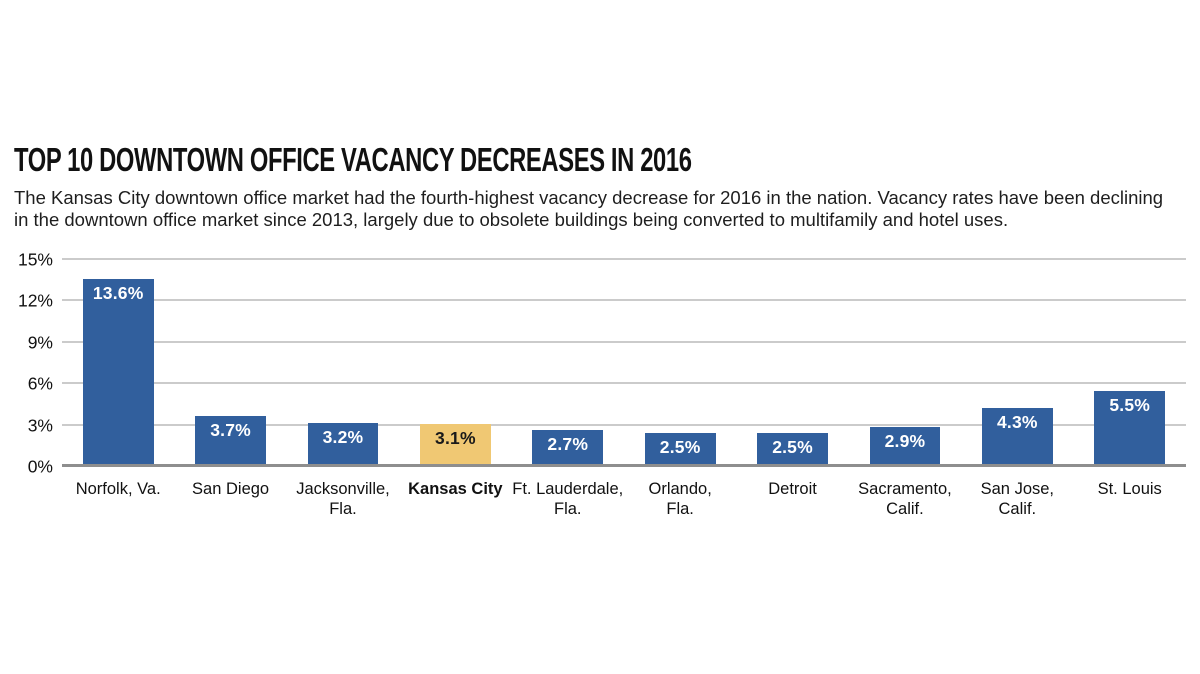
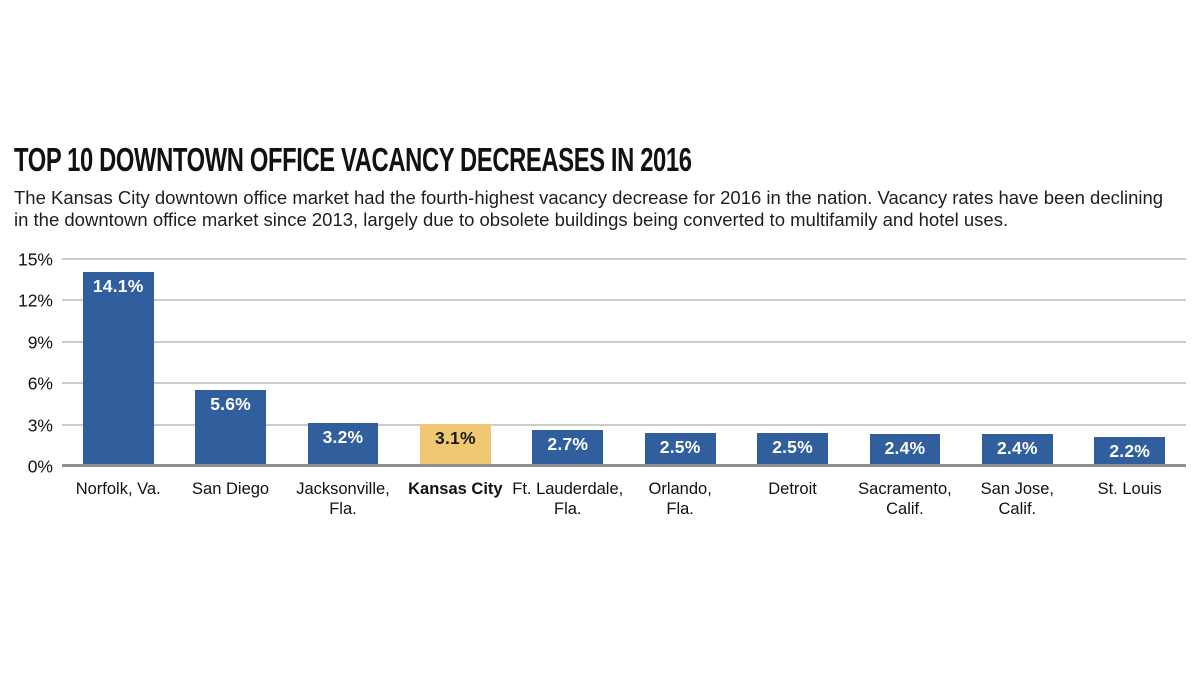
Norfolk, Va.: 13.6% -> 14.1%
San Diego: 3.7% -> 5.6%
Sacramento, Calif.: 2.9% -> 2.4%
San Jose, Calif.: 4.3% -> 2.4%
St. Louis: 5.5% -> 2.2%
